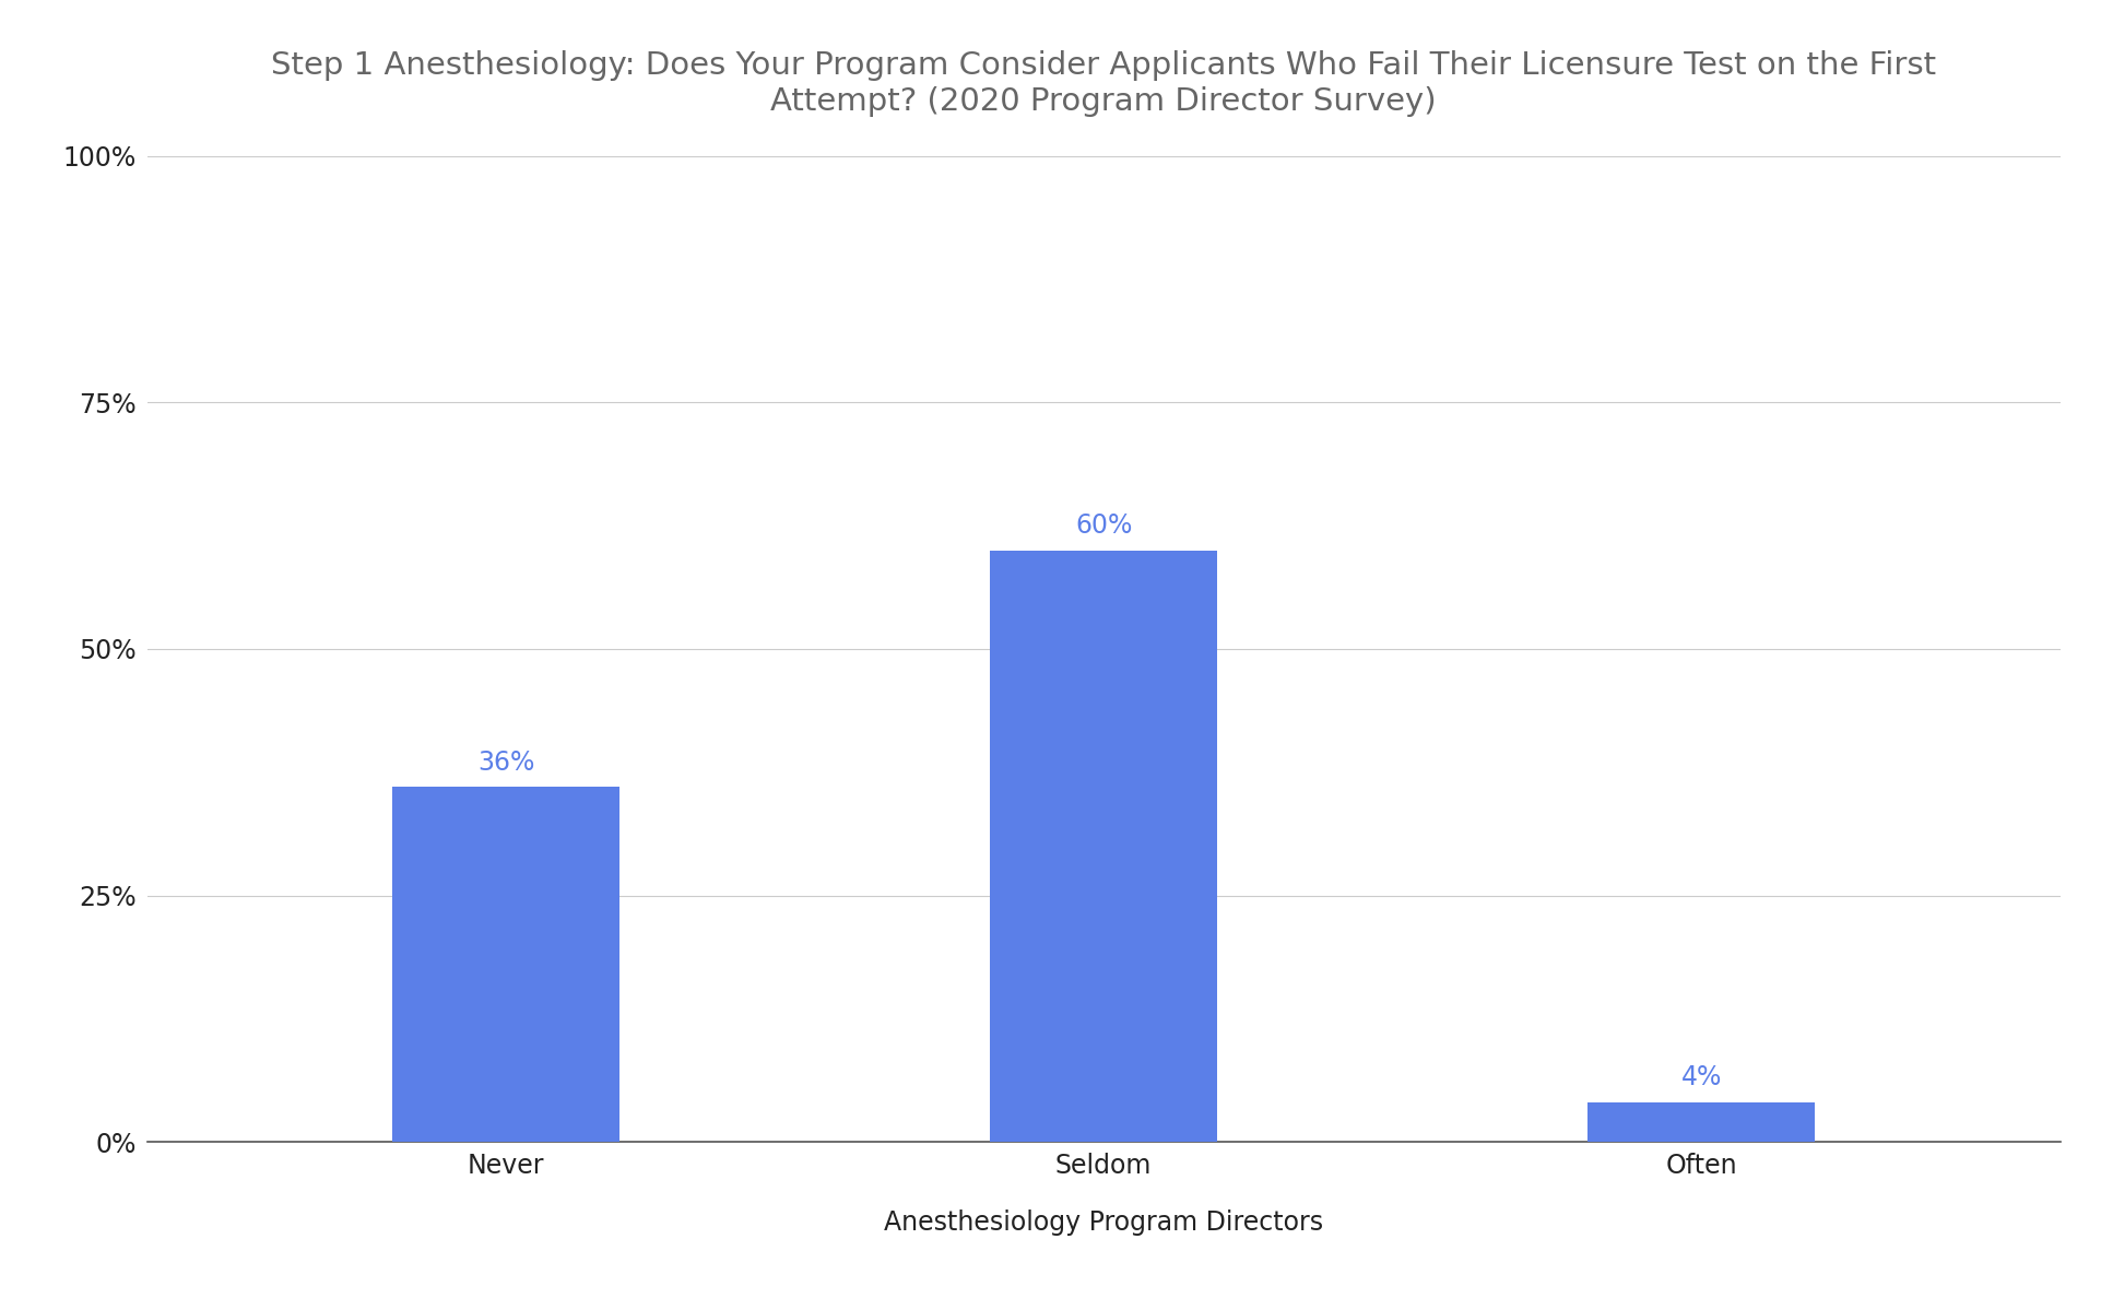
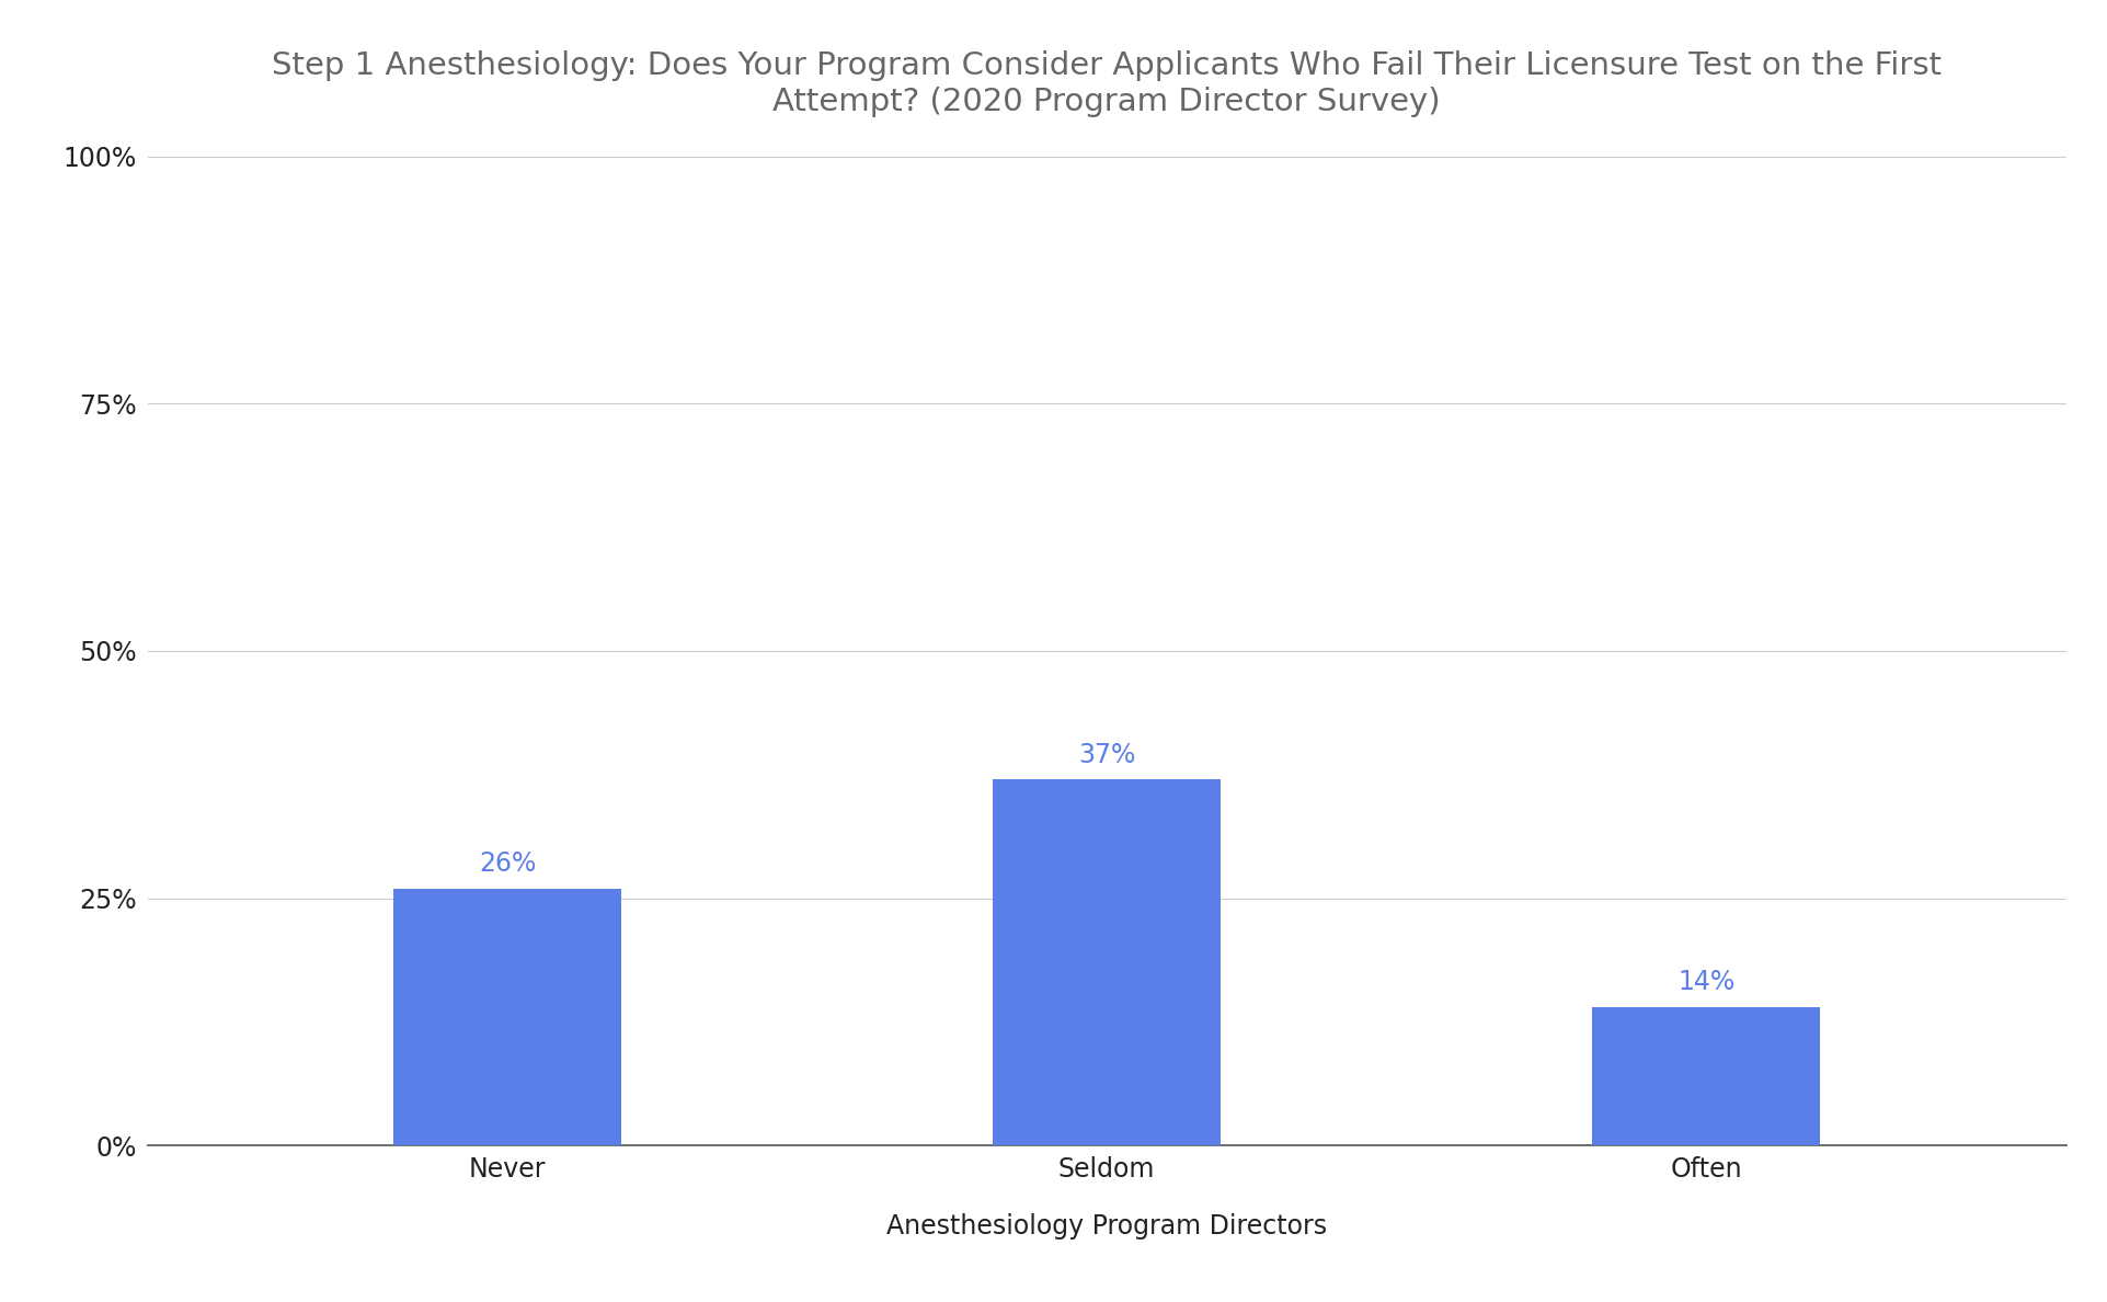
Never: 36% -> 26%
Seldom: 60% -> 37%
Often: 4% -> 14%
